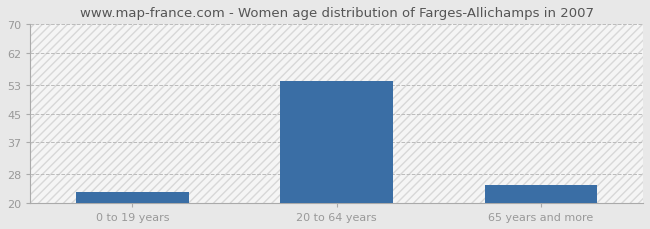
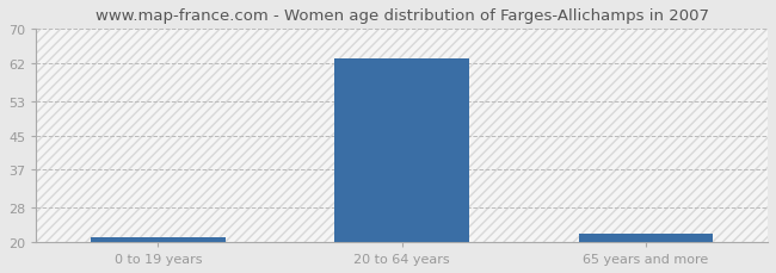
0 to 19 years: 23 -> 21
20 to 64 years: 54 -> 63
65 years and more: 25 -> 22
